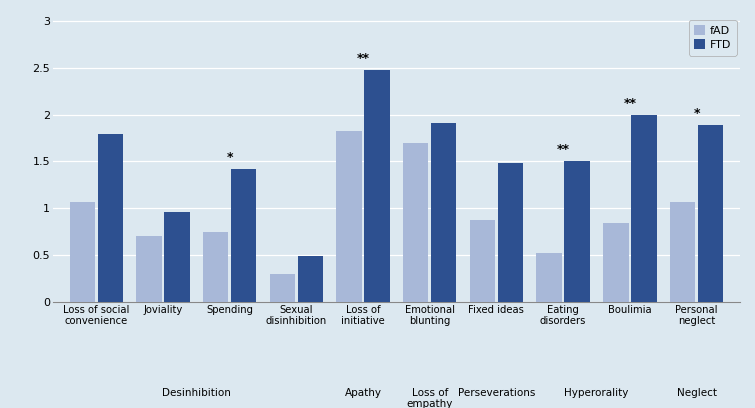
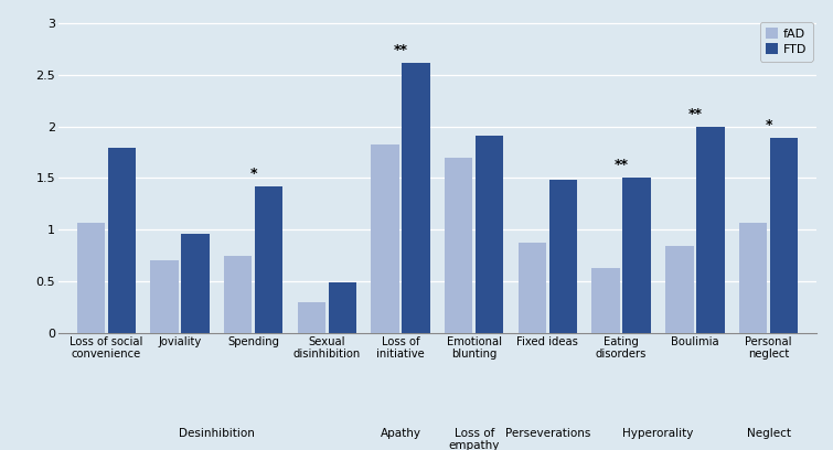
FTD/Loss of initiative: 2.48 -> 2.62
fAD/Eating disorders: 0.52 -> 0.63
